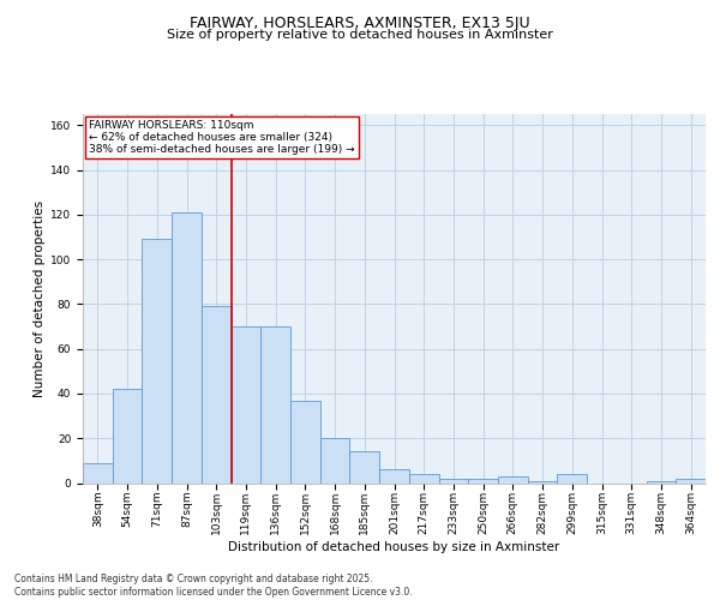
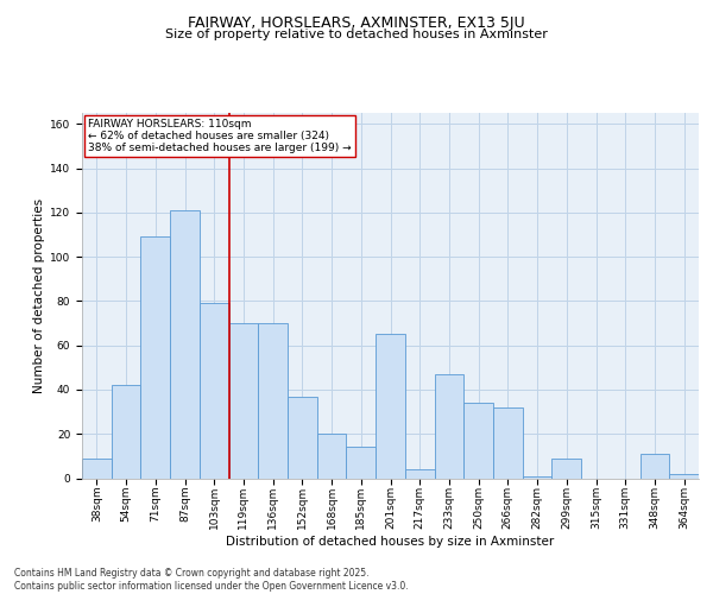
201sqm: 6 -> 65
233sqm: 2 -> 47
250sqm: 2 -> 34
266sqm: 3 -> 32
299sqm: 4 -> 9
348sqm: 1 -> 11
